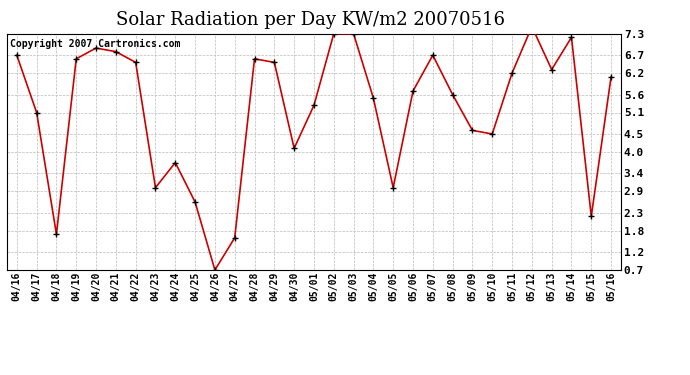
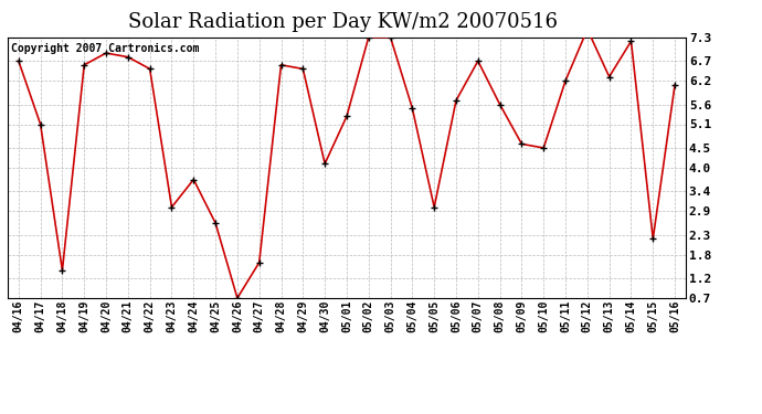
04/18: 1.7 -> 1.4
